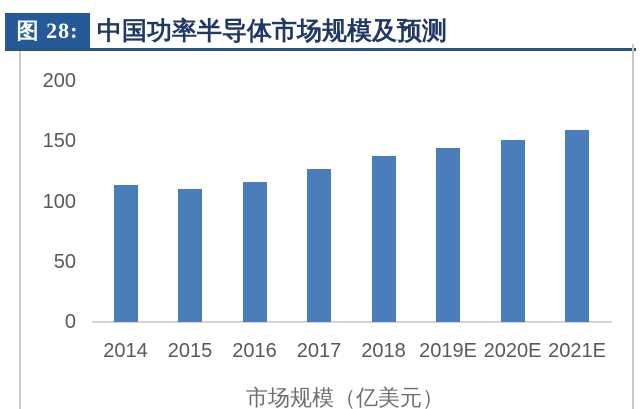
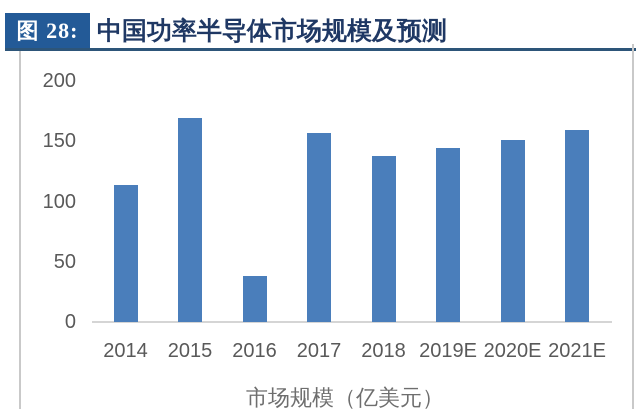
2015: 110 -> 169
2016: 116 -> 38
2017: 127 -> 157
